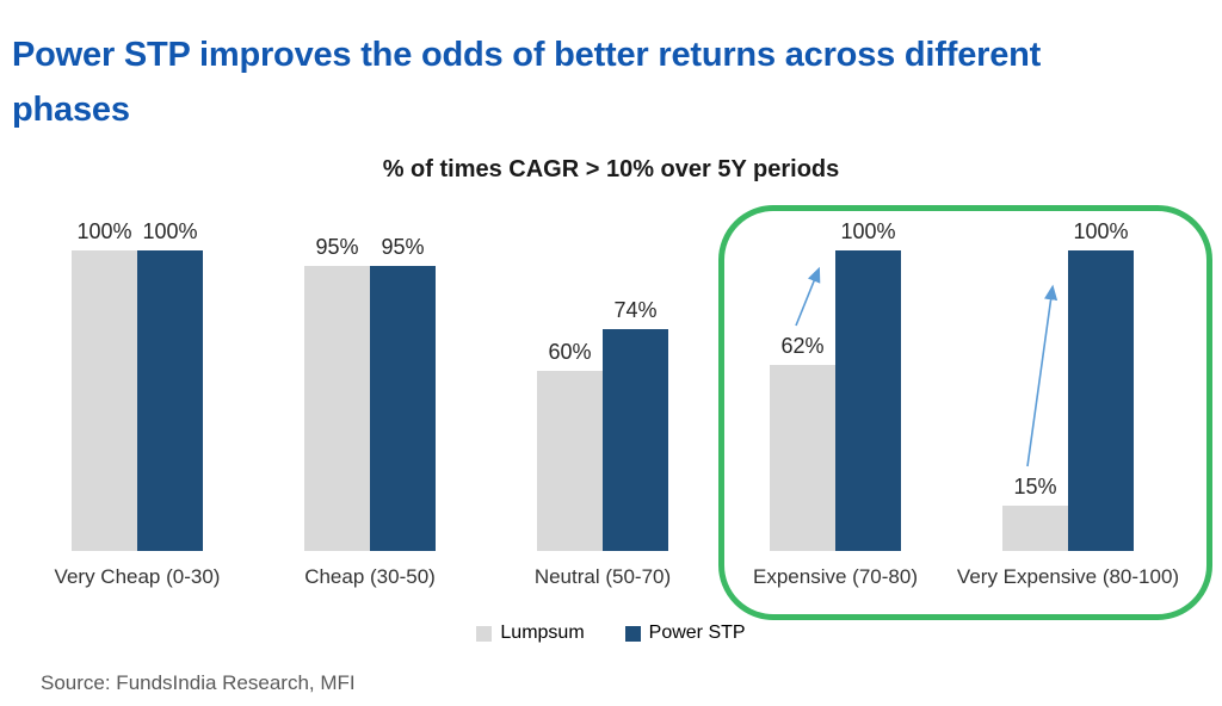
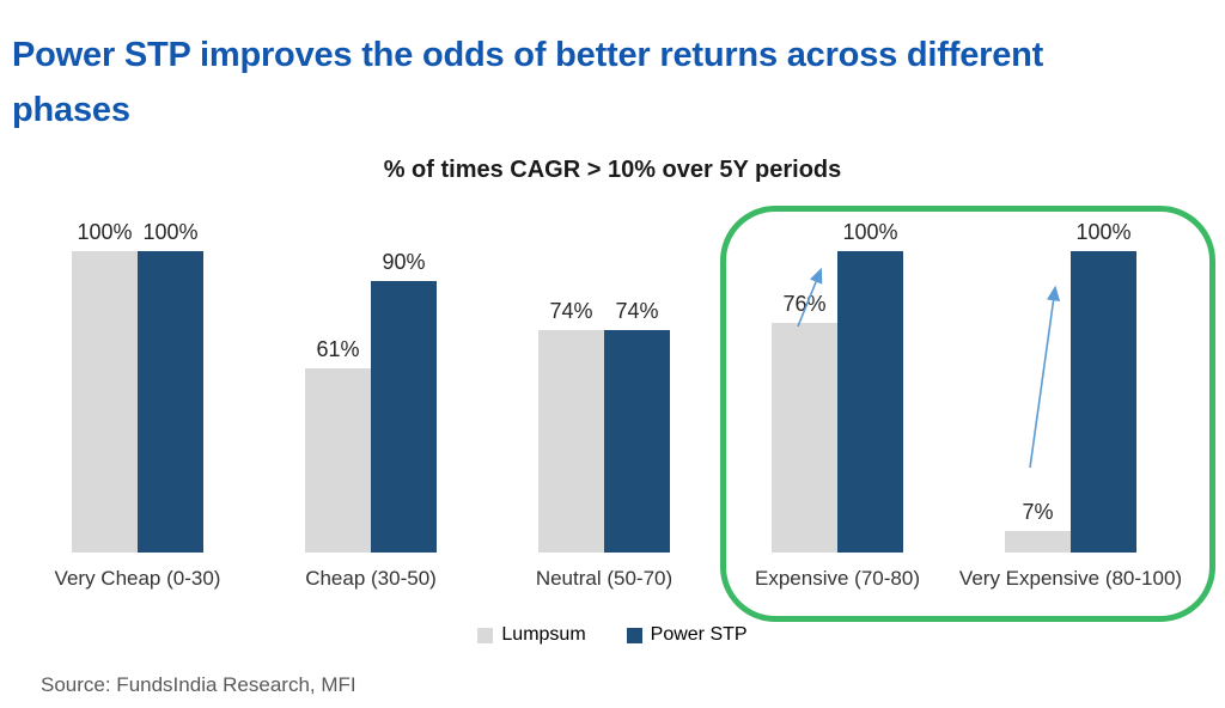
Lumpsum/Cheap (30-50): 95% -> 61%
Power STP/Cheap (30-50): 95% -> 90%
Lumpsum/Neutral (50-70): 60% -> 74%
Lumpsum/Expensive (70-80): 62% -> 76%
Lumpsum/Very Expensive (80-100): 15% -> 7%
